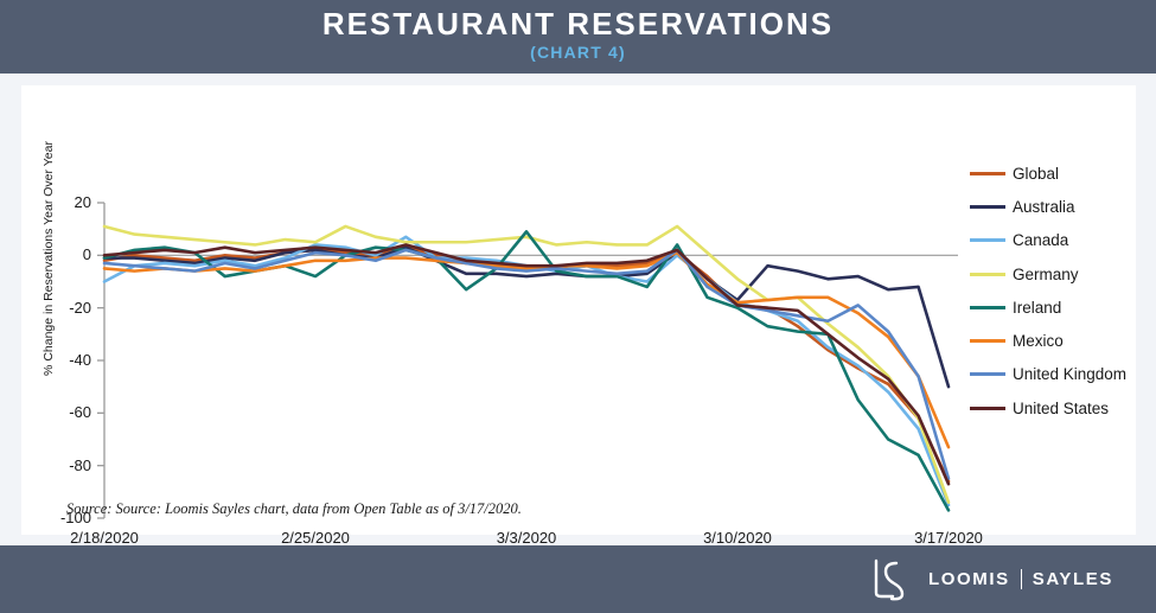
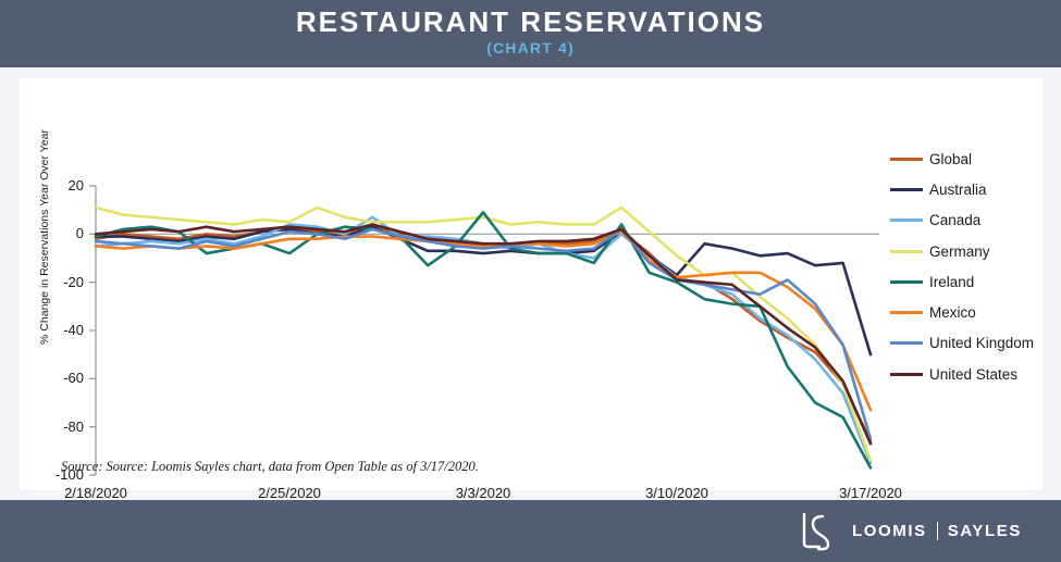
Canada/2/18/2020: -10 -> -5
